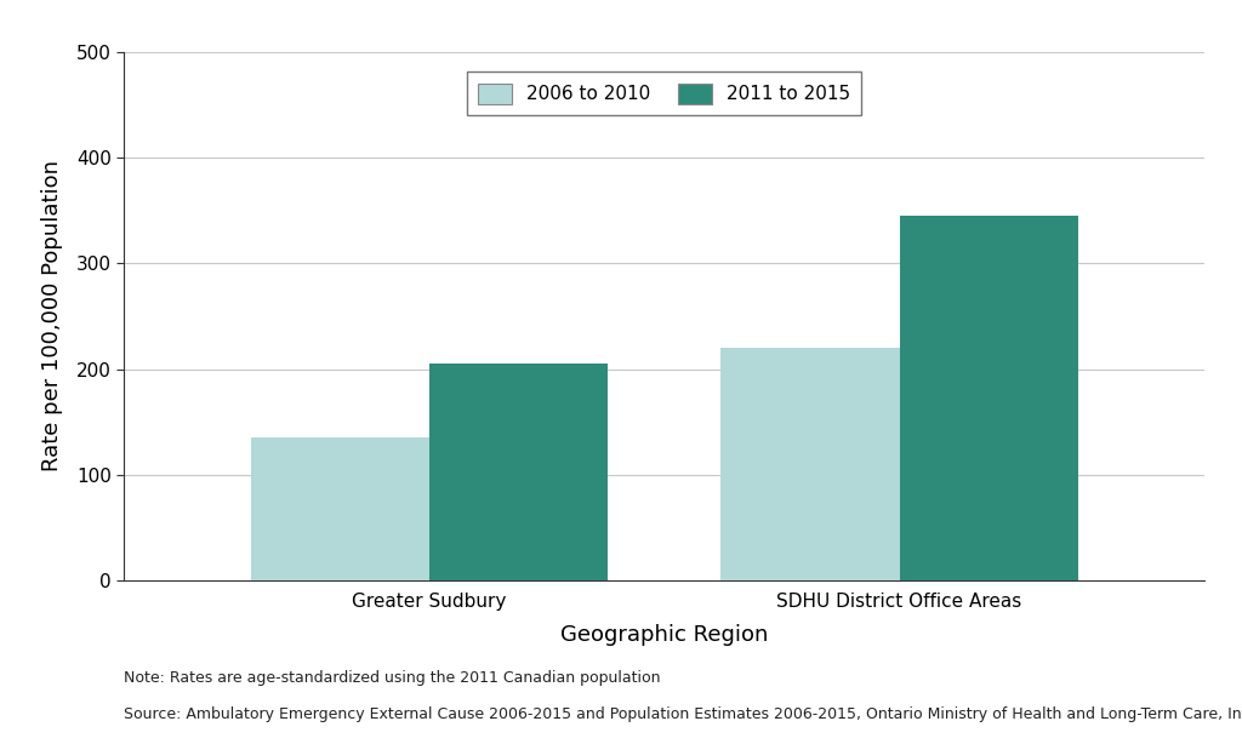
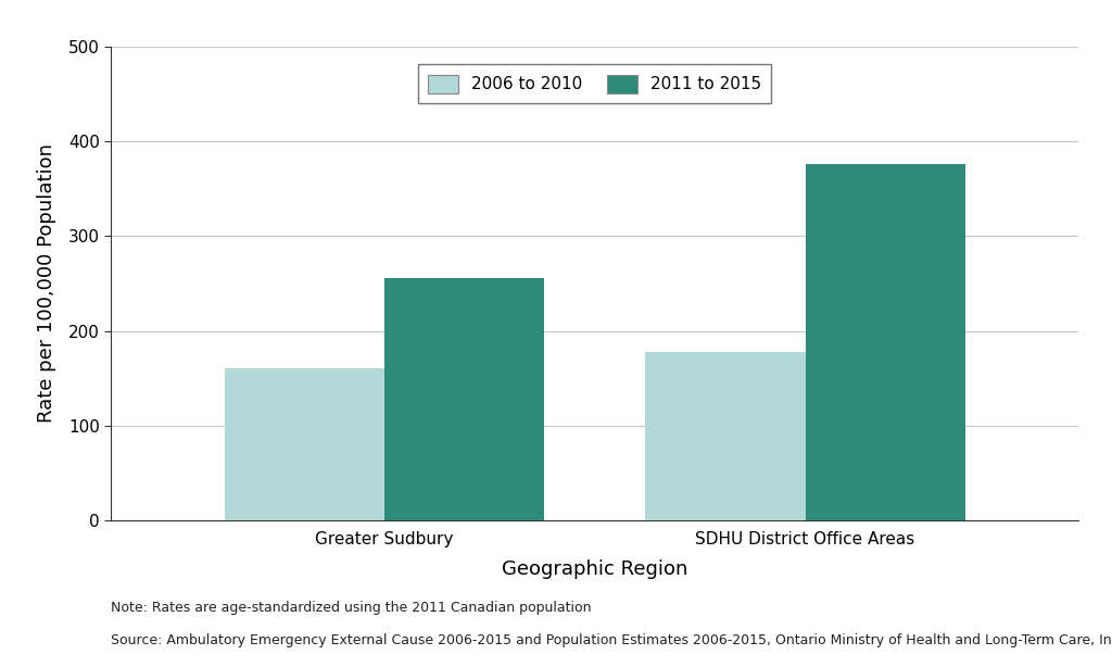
2006 to 2010/Greater Sudbury: 135 -> 160
2011 to 2015/Greater Sudbury: 205 -> 256
2006 to 2010/SDHU District Office Areas: 220 -> 178
2011 to 2015/SDHU District Office Areas: 345 -> 376
